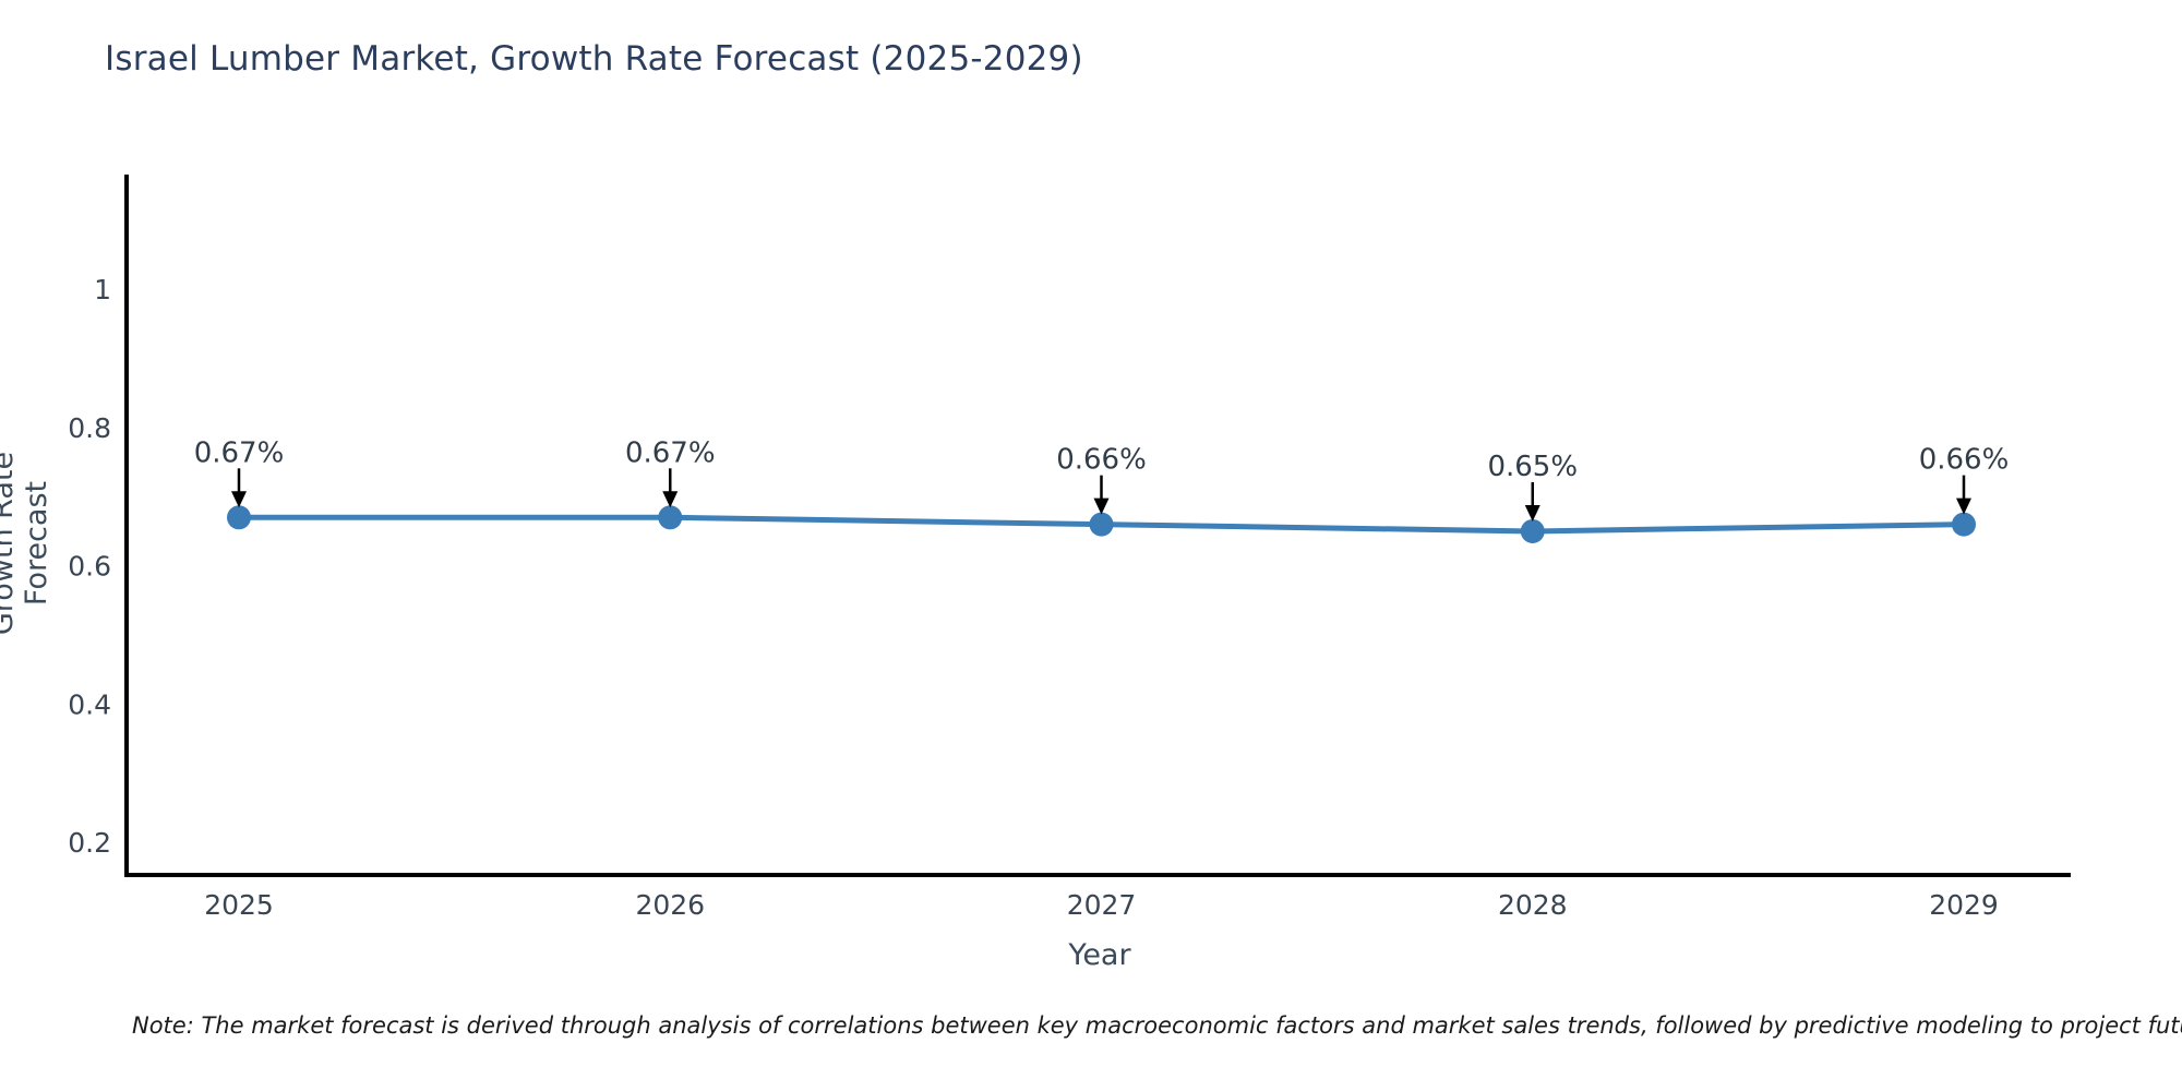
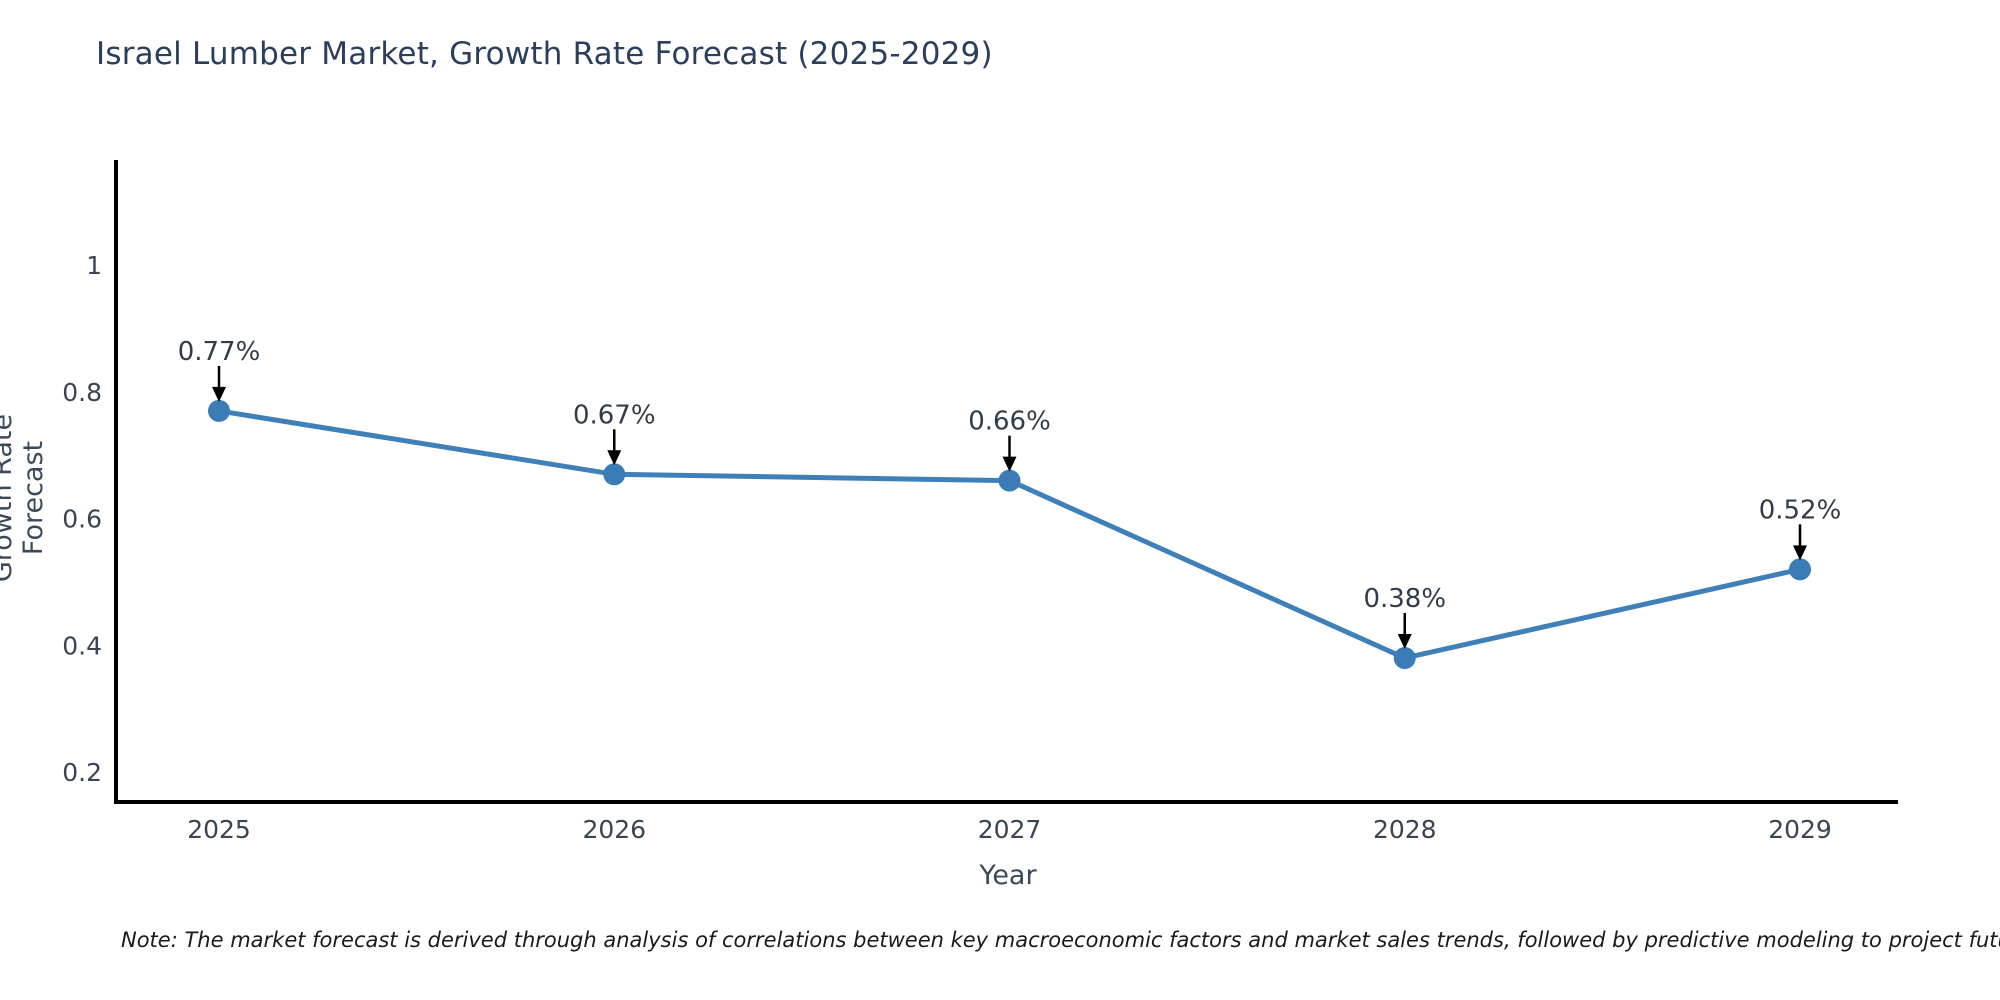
2025: 0.67% -> 0.77%
2028: 0.65% -> 0.38%
2029: 0.66% -> 0.52%
